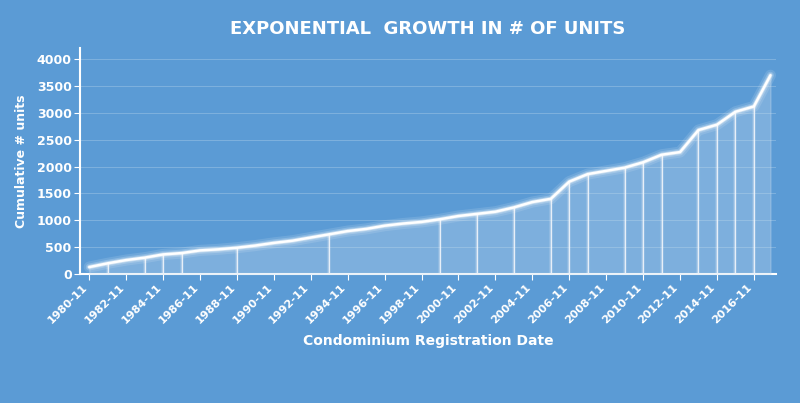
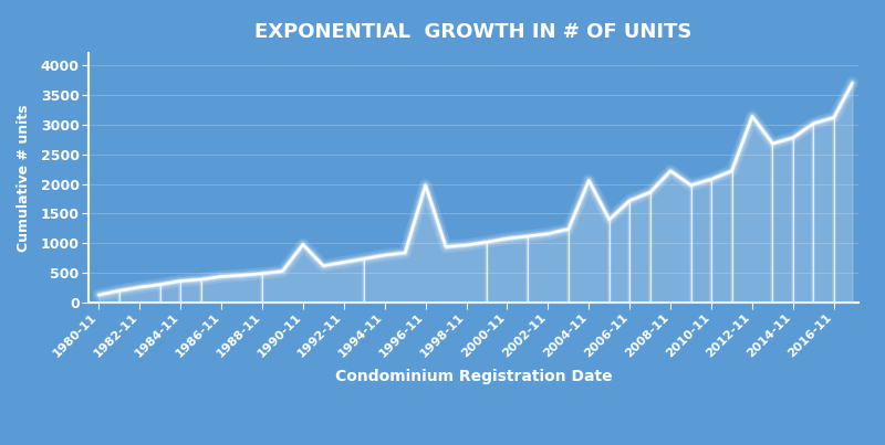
1990-11: 580 -> 980
1996-11: 900 -> 1980
2004-11: 1340 -> 2060
2008-11: 1920 -> 2220
2012-11: 2270 -> 3140
